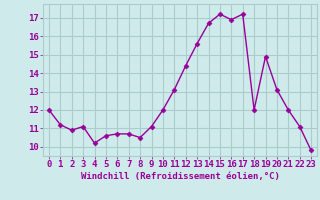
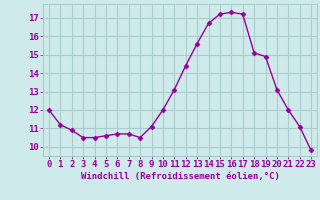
3: 11.1 -> 10.5
4: 10.2 -> 10.5
16: 16.9 -> 17.3
18: 12.0 -> 15.1
